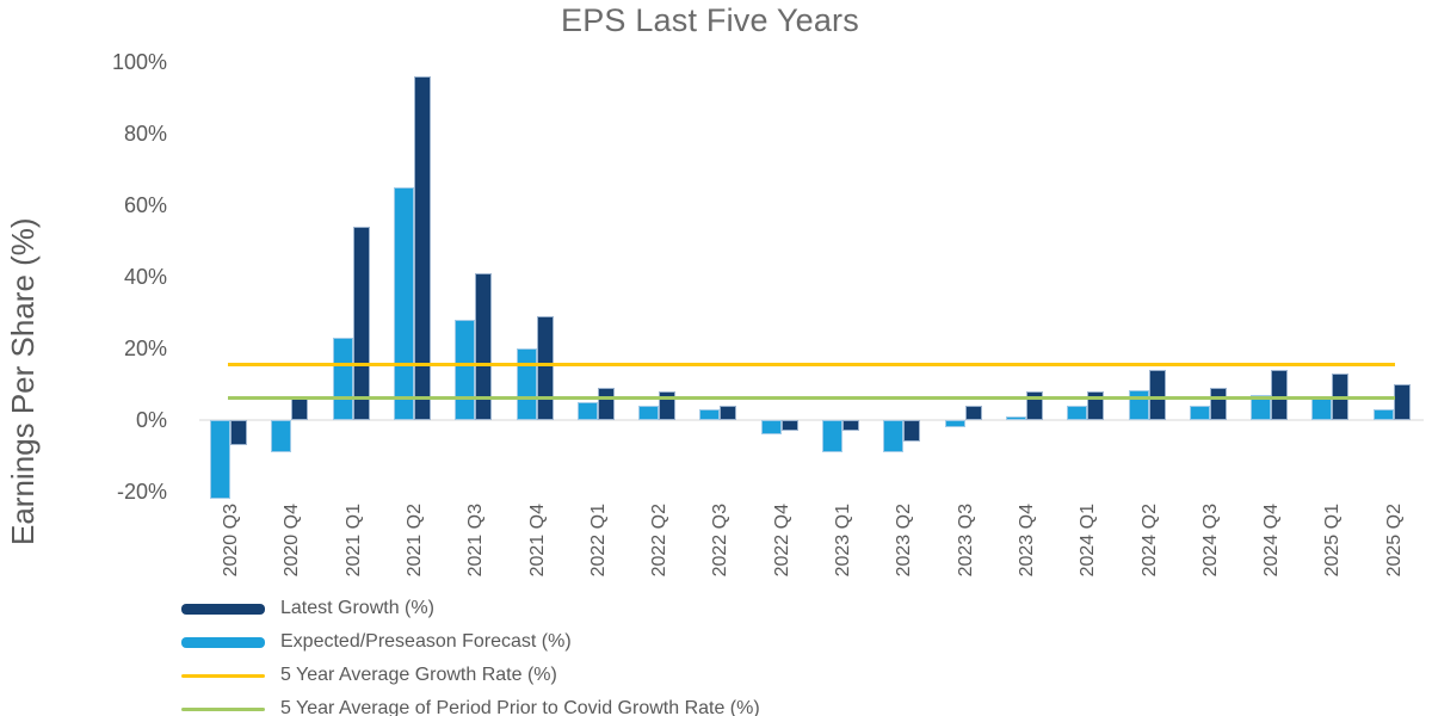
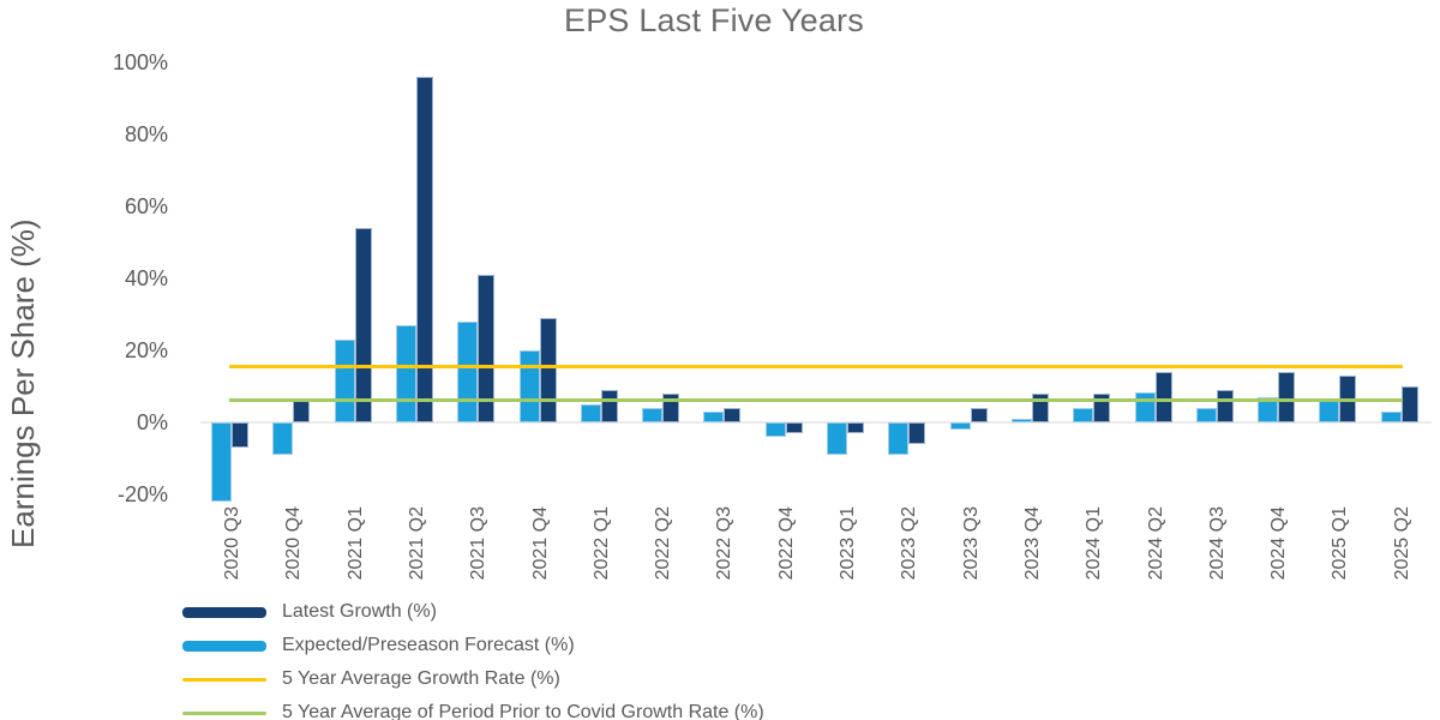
Expected/Preseason Forecast (%)/2021 Q2: 65% -> 27%
